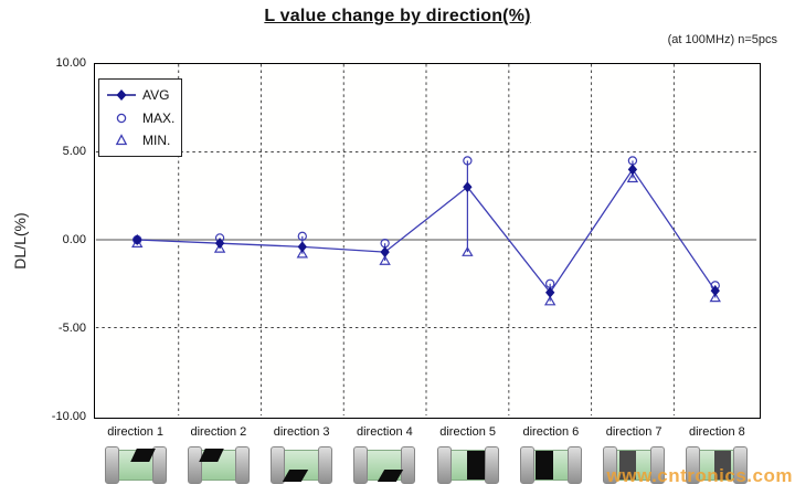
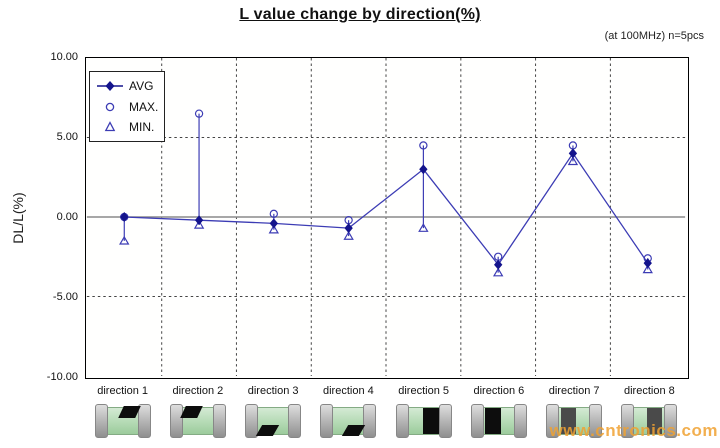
MIN./direction 1: -0.2 -> -1.5
MAX./direction 2: 0.1 -> 6.5
